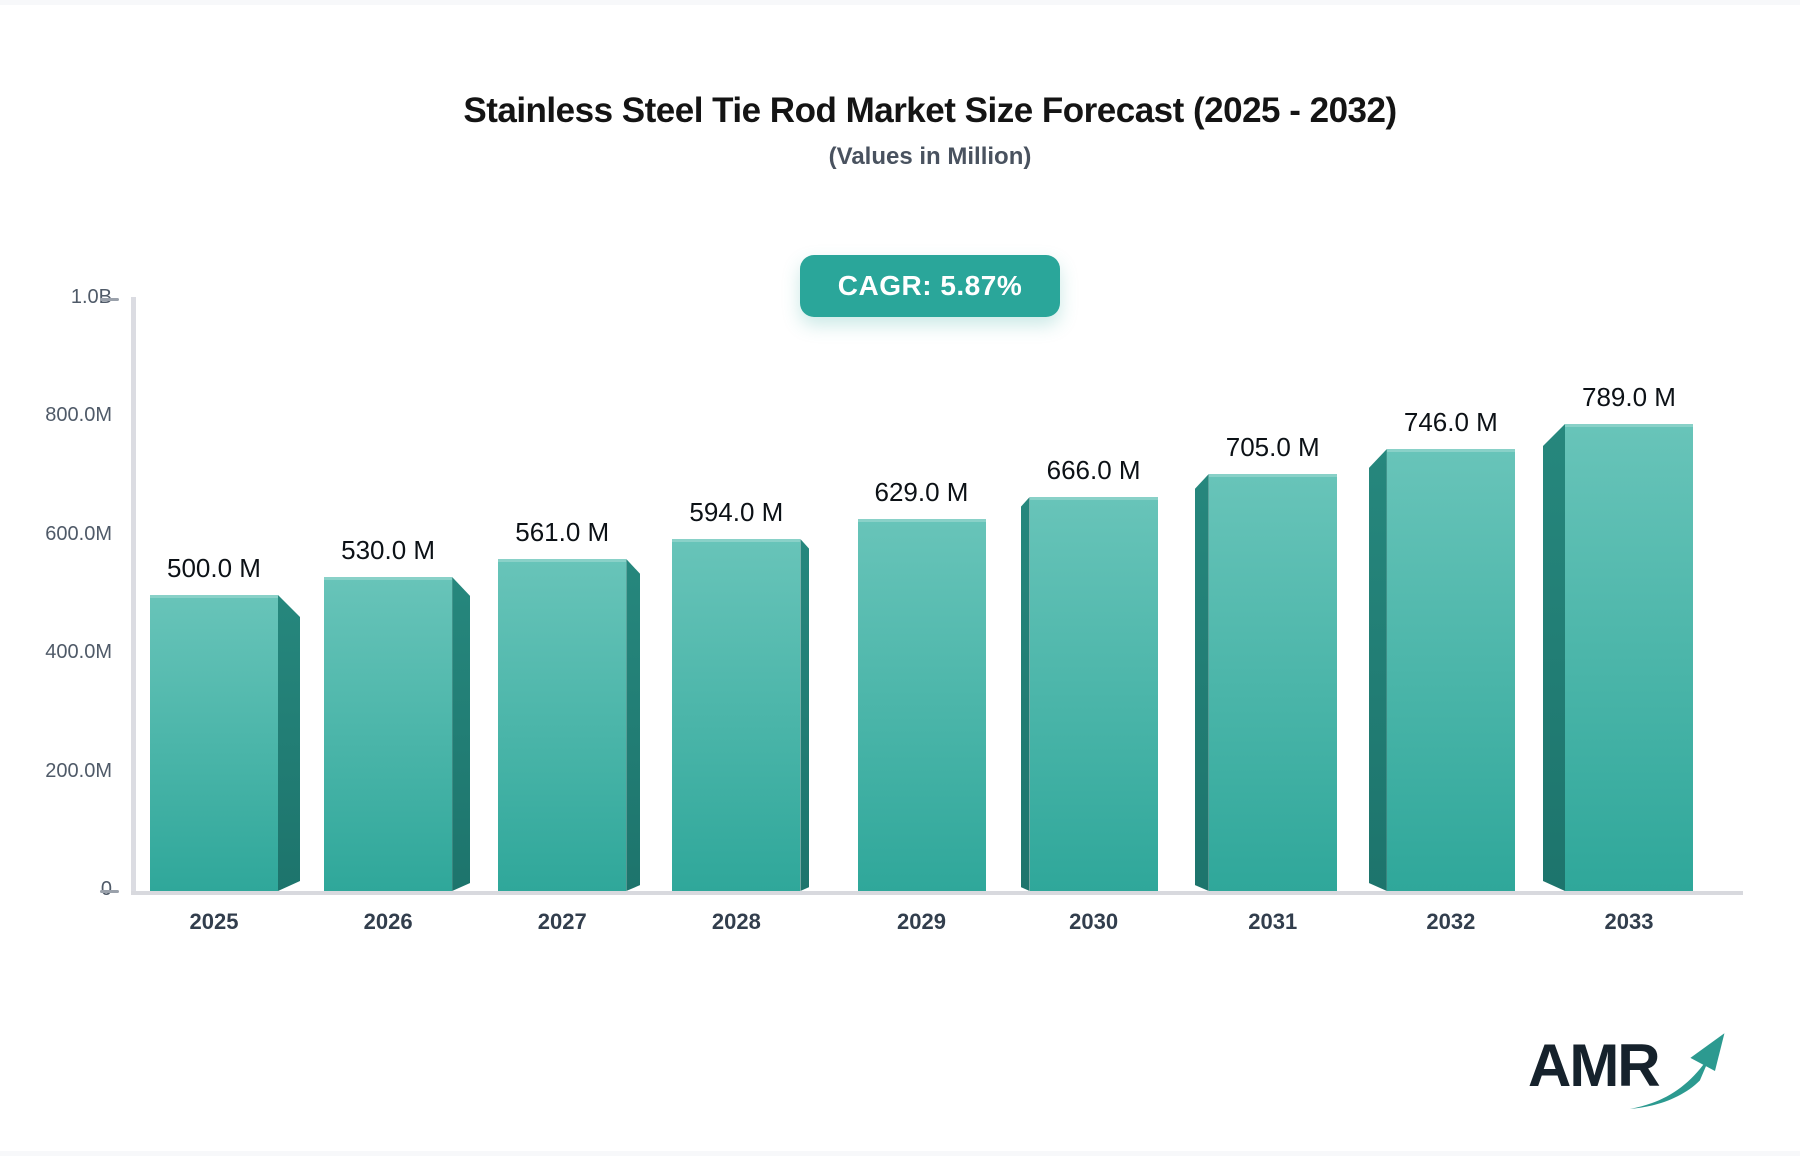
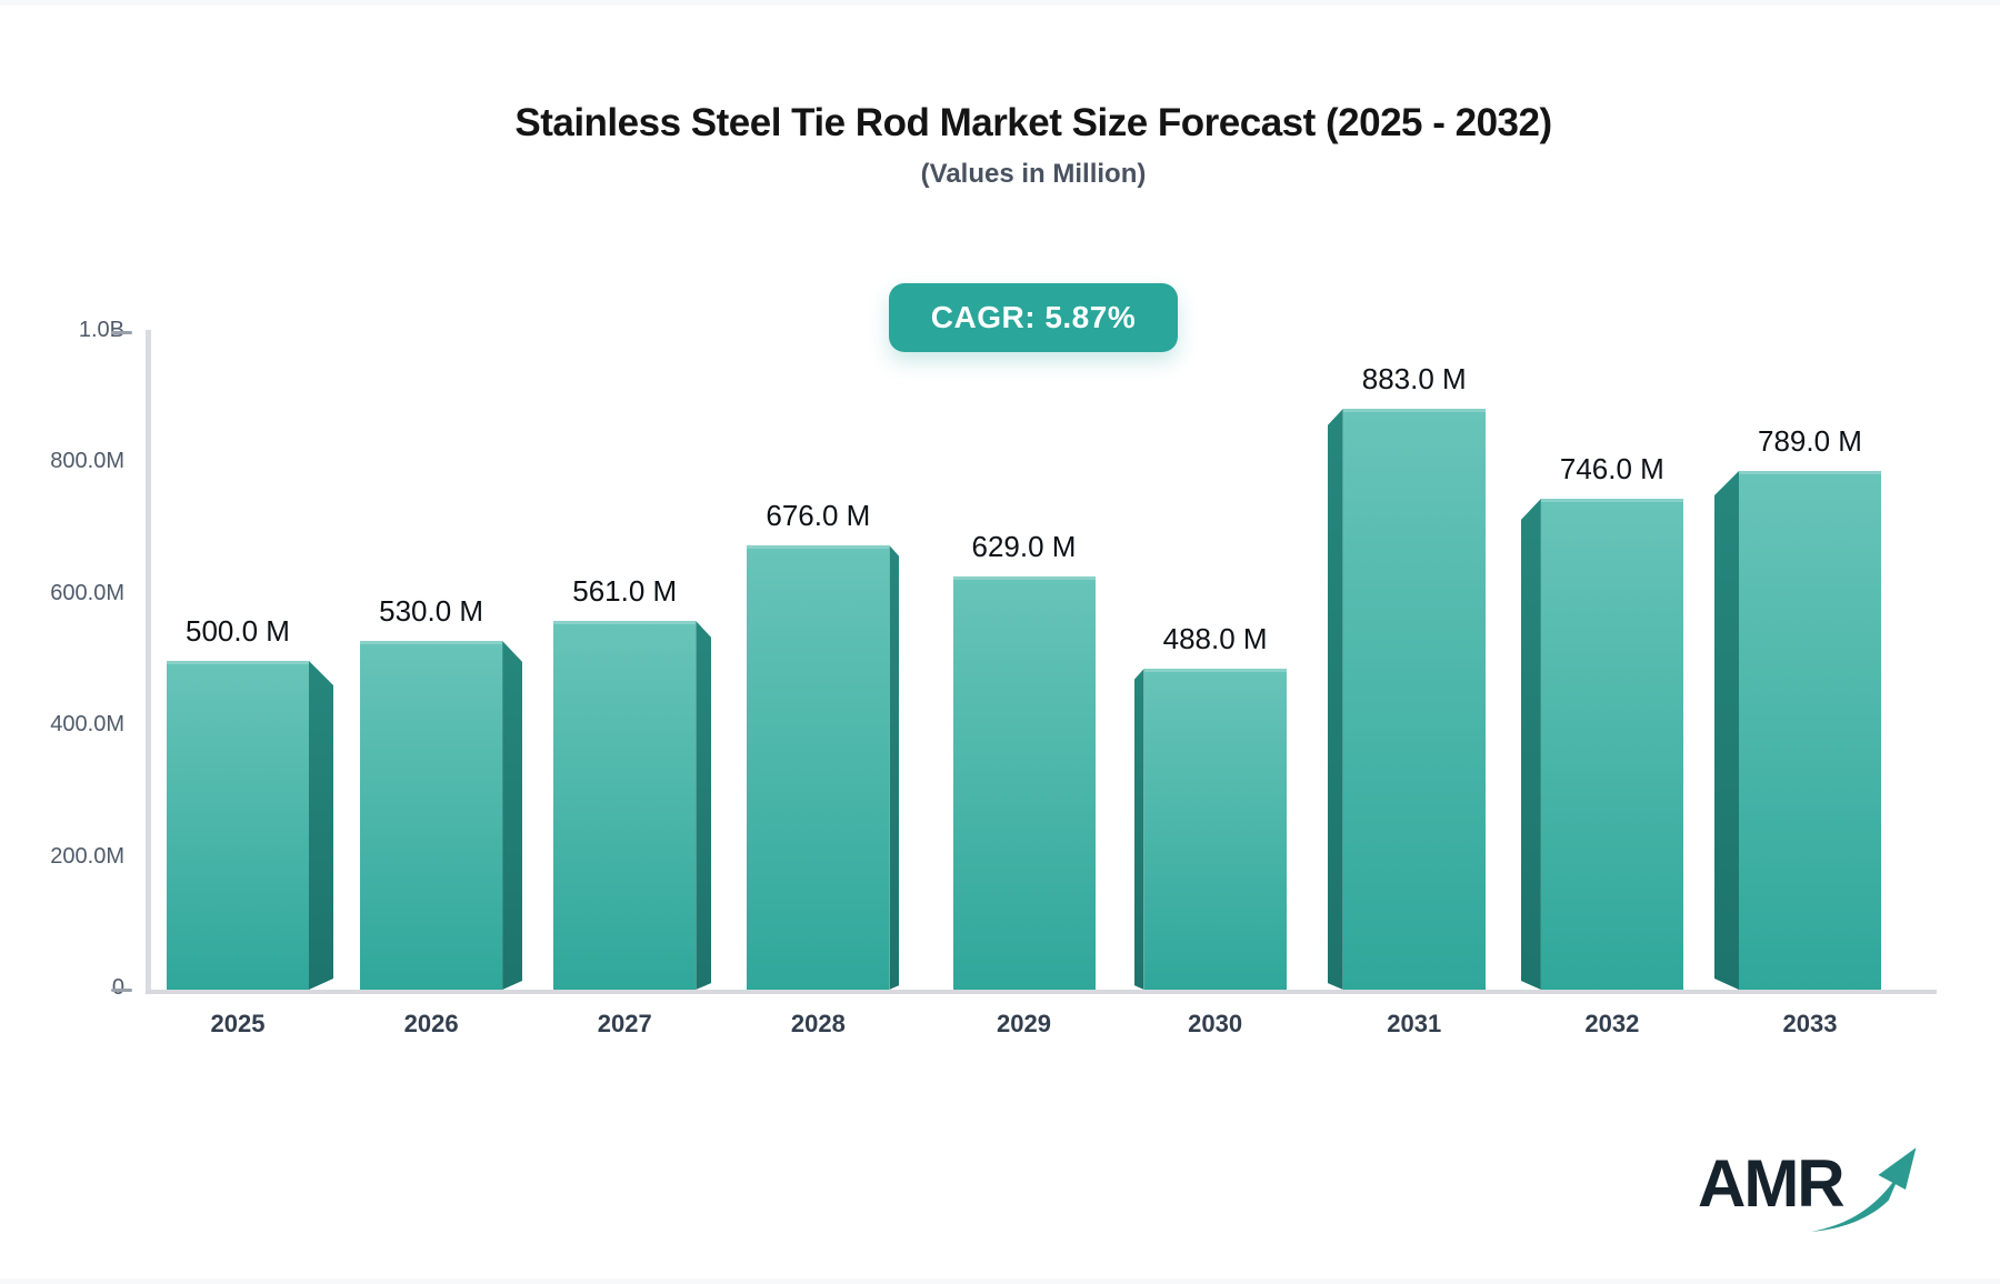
2028: 594.0 -> 676.0
2030: 666.0 -> 488.0
2031: 705.0 -> 883.0
